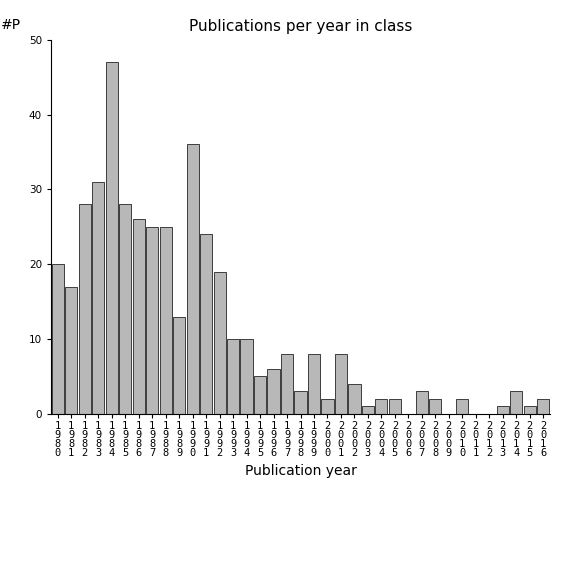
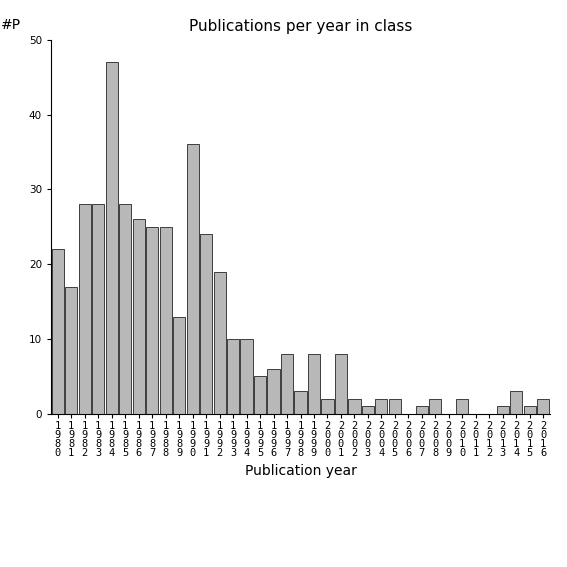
1 9 8 0: 20 -> 22
1 9 8 3: 31 -> 28
2 0 0 2: 4 -> 2
2 0 0 7: 3 -> 1
